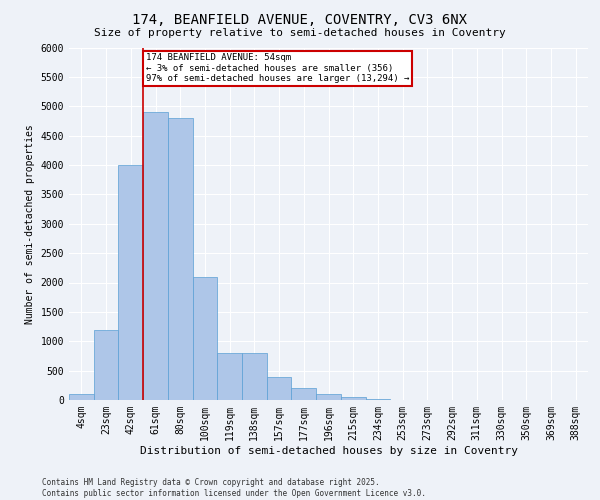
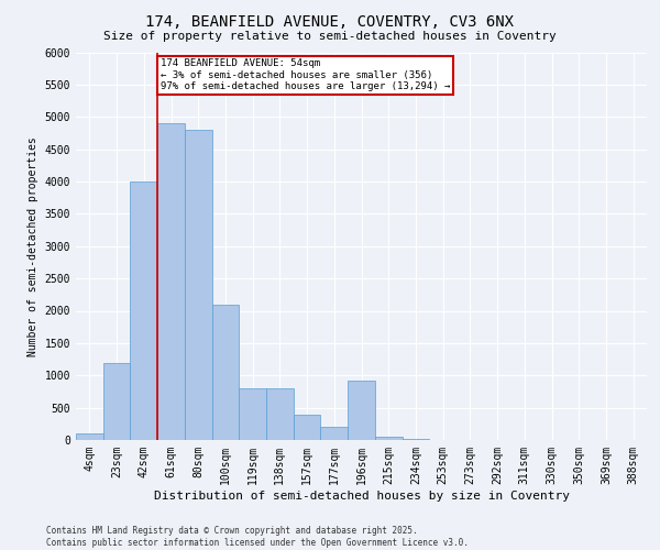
196sqm: 100 -> 920
